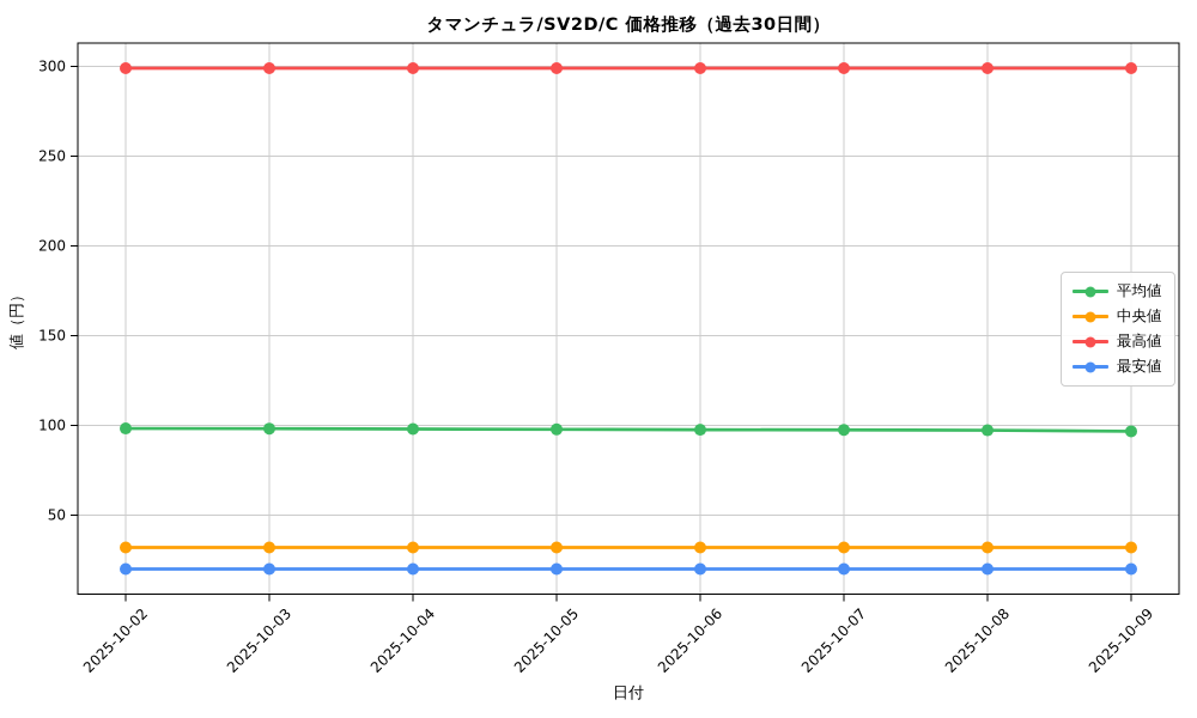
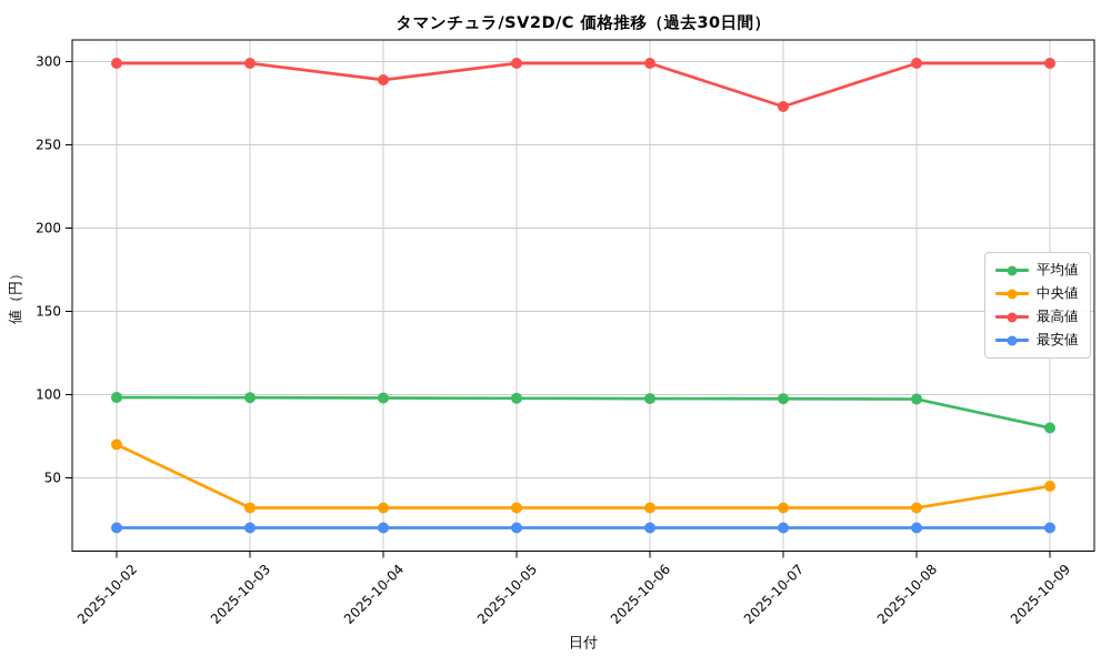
中央値/2025-10-02: 32 -> 70
最高値/2025-10-04: 299 -> 289
最高値/2025-10-07: 299 -> 273
平均値/2025-10-09: 97 -> 80
中央値/2025-10-09: 32 -> 45
